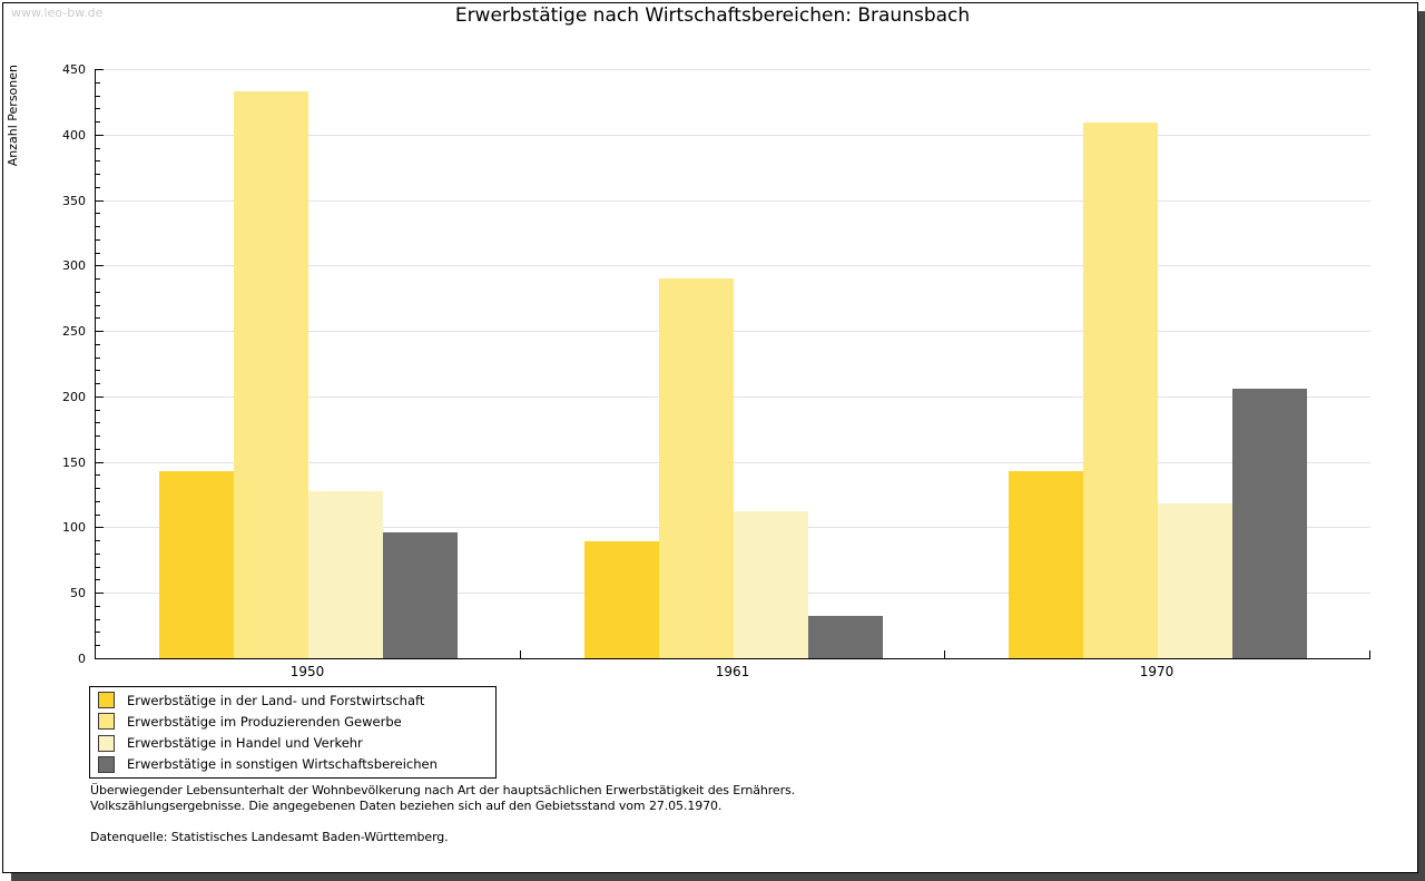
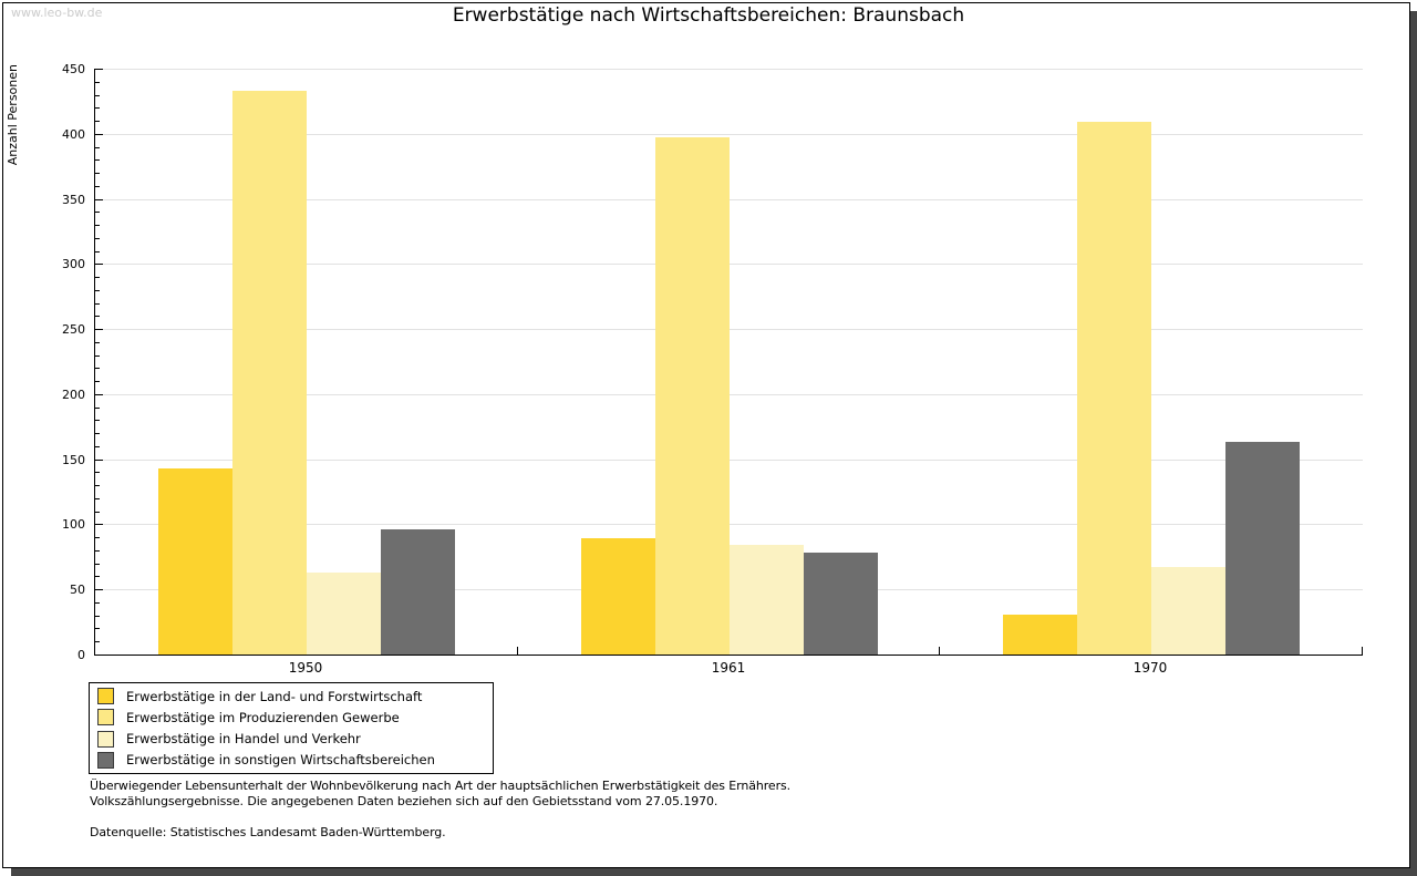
Erwerbstätige in Handel und Verkehr/1950: 128 -> 63
Erwerbstätige im Produzierenden Gewerbe/1961: 290 -> 397
Erwerbstätige in Handel und Verkehr/1961: 112 -> 84
Erwerbstätige in sonstigen Wirtschaftsbereichen/1961: 32 -> 78
Erwerbstätige in der Land- und Forstwirtschaft/1970: 143 -> 31
Erwerbstätige in Handel und Verkehr/1970: 118 -> 67
Erwerbstätige in sonstigen Wirtschaftsbereichen/1970: 206 -> 163
